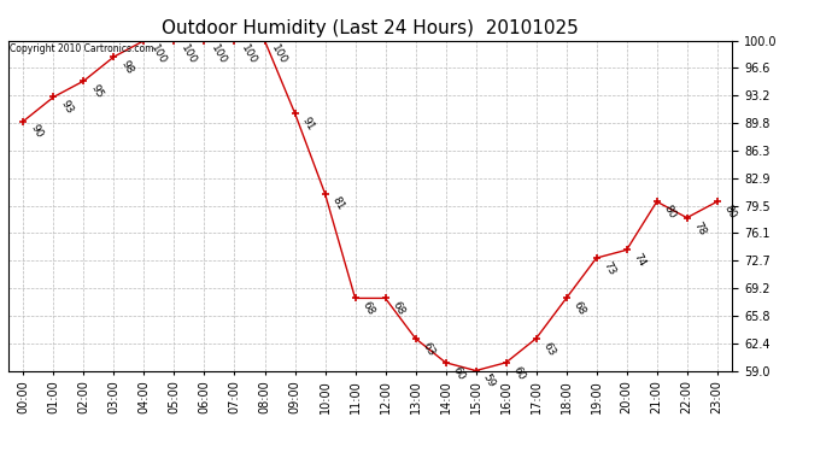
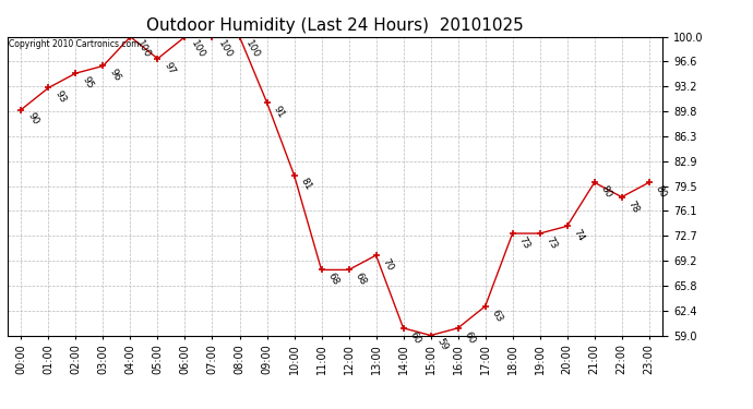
03:00: 98 -> 96
05:00: 100 -> 97
13:00: 63 -> 70
18:00: 68 -> 73
